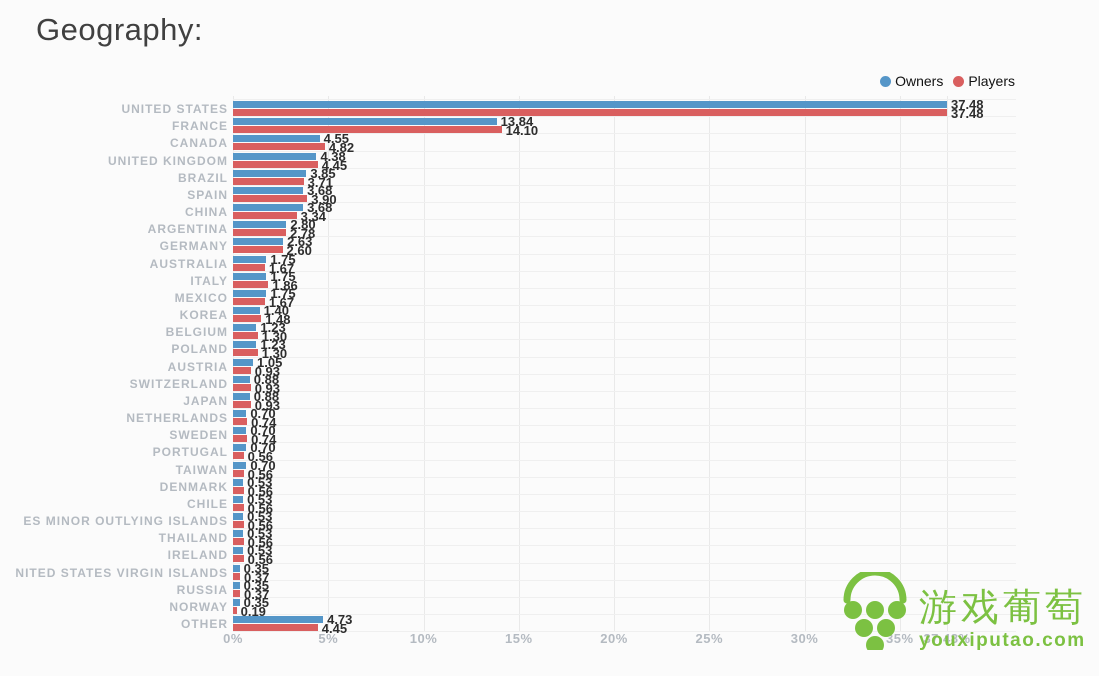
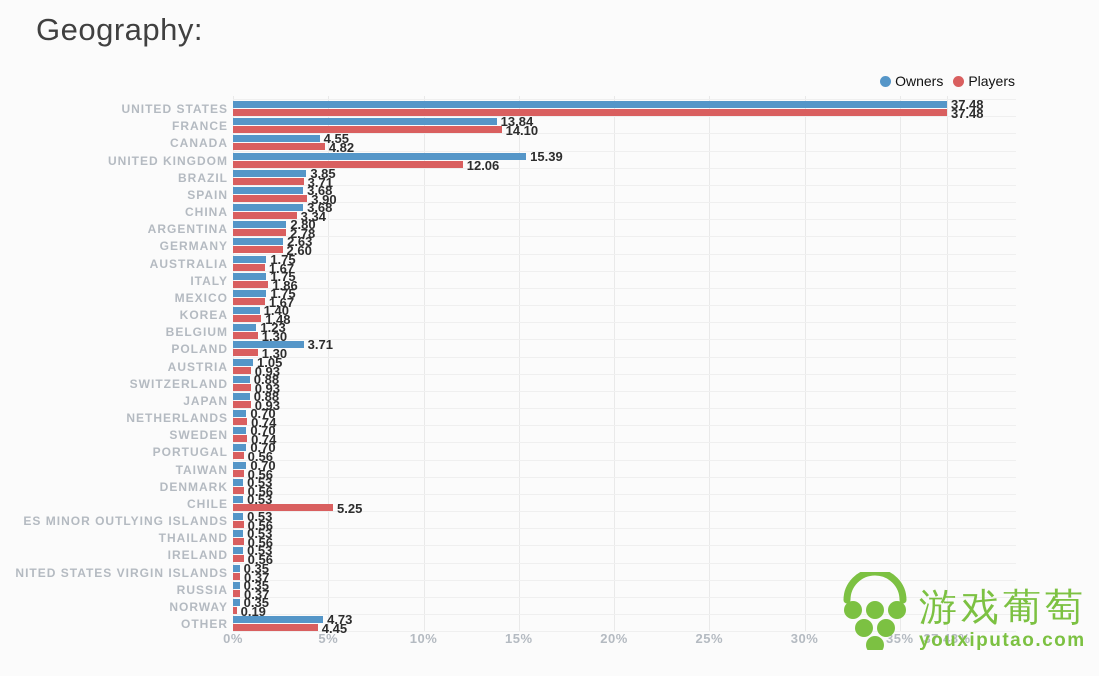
Owners/UNITED KINGDOM: 4.38 -> 15.39
Players/UNITED KINGDOM: 4.45 -> 12.06
Owners/POLAND: 1.23 -> 3.71
Players/CHILE: 0.56 -> 5.25
